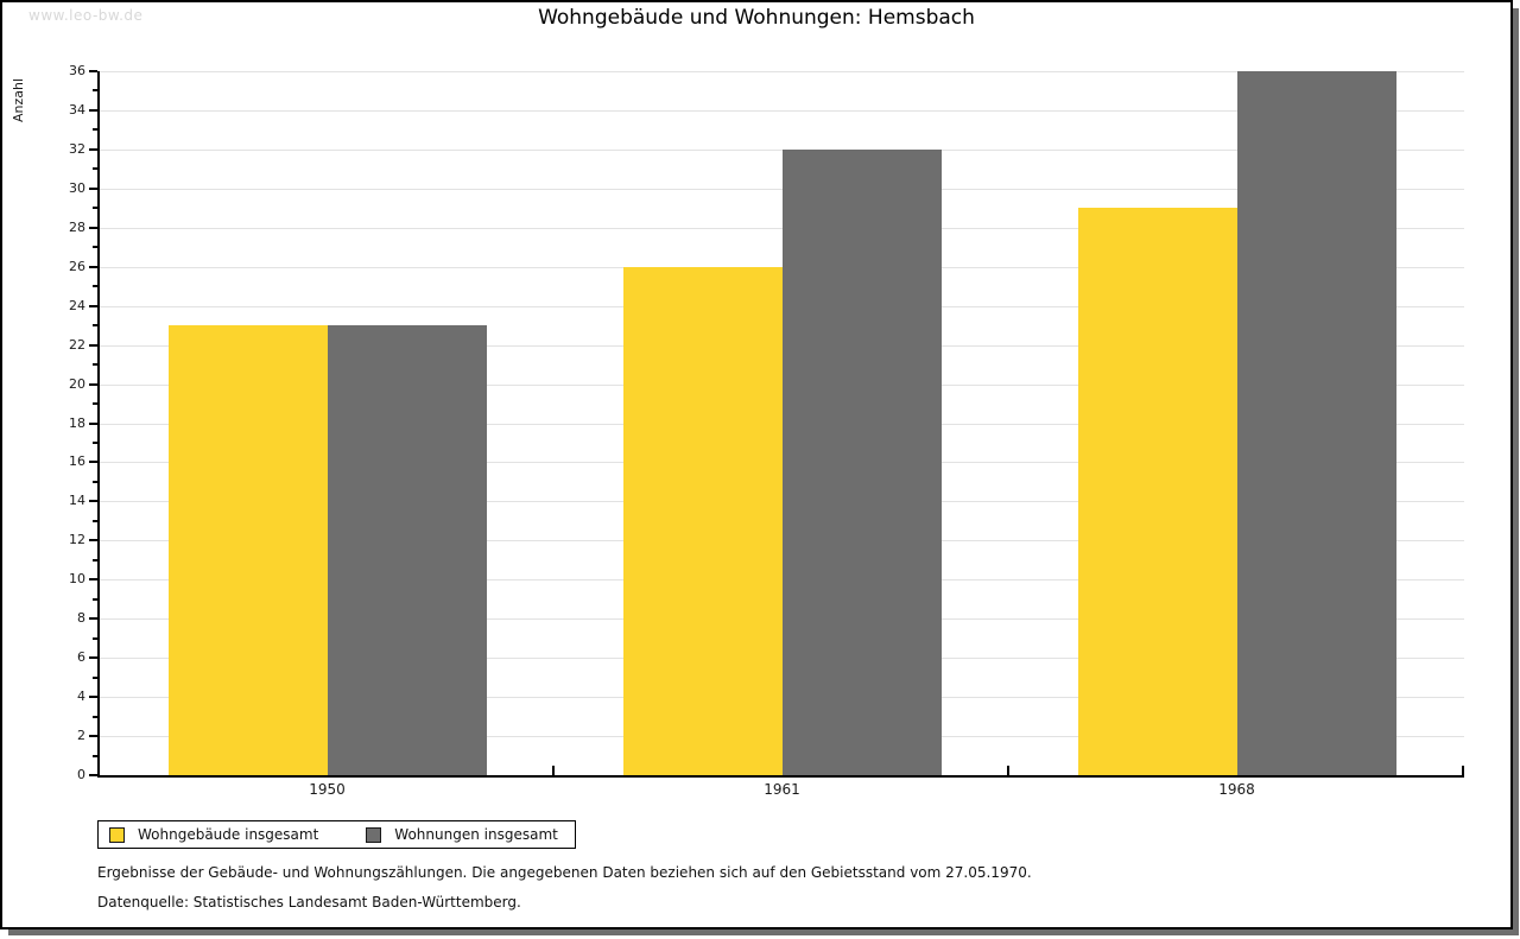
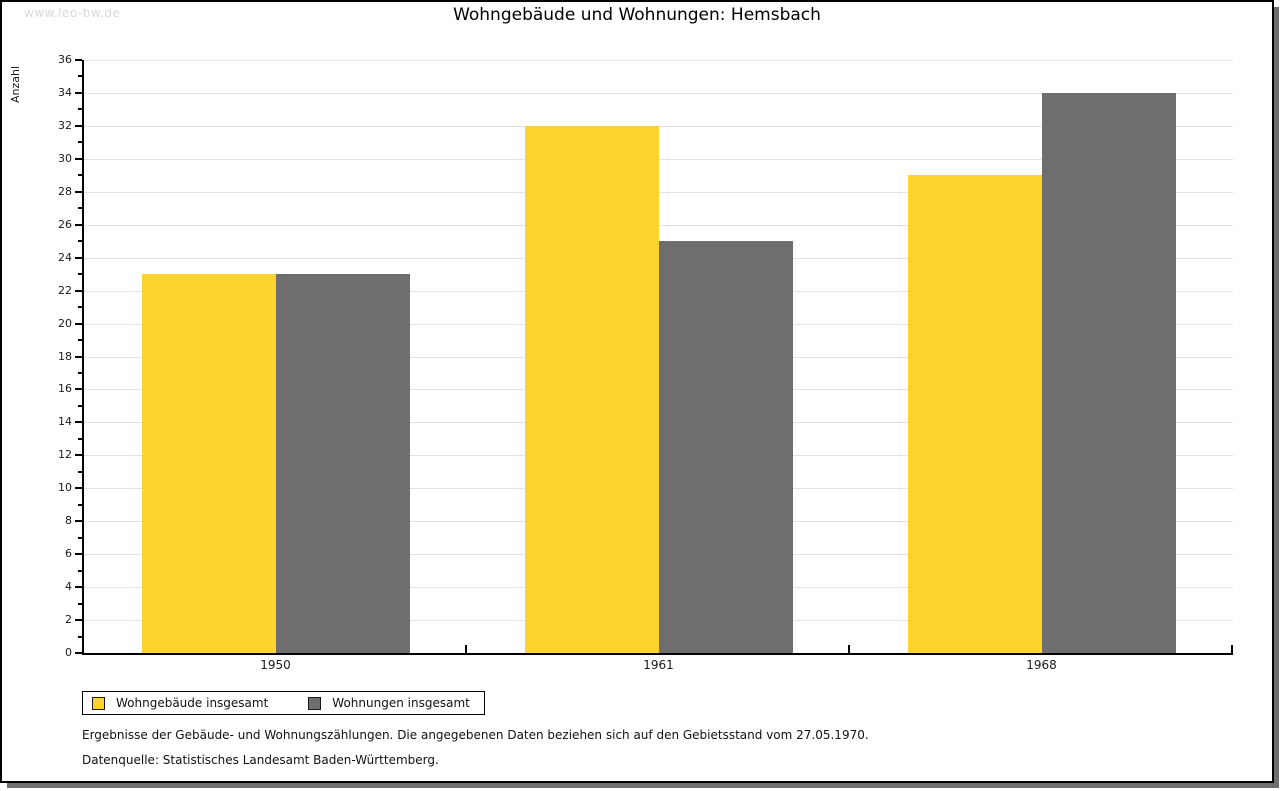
Wohngebäude insgesamt/1961: 26 -> 32
Wohnungen insgesamt/1961: 32 -> 25
Wohnungen insgesamt/1968: 36 -> 34
